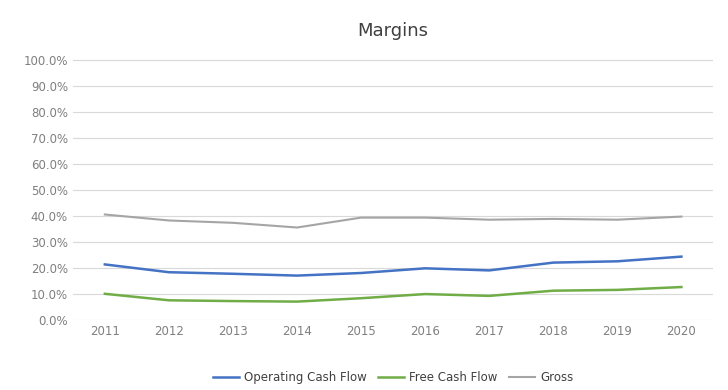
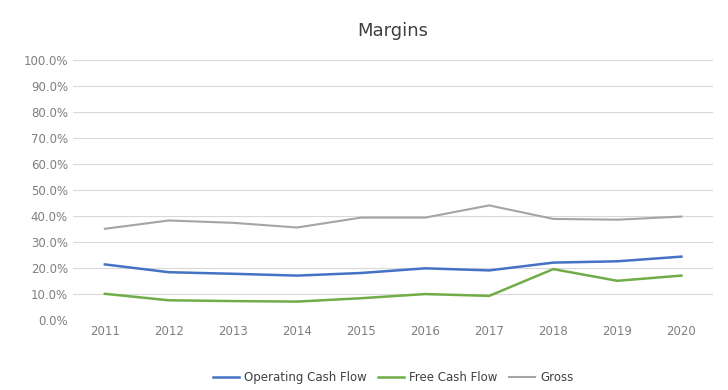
Gross/2011: 40.5% -> 35.0%
Gross/2017: 38.5% -> 44.0%
Free Cash Flow/2018: 11.2% -> 19.5%
Free Cash Flow/2019: 11.5% -> 15.0%
Free Cash Flow/2020: 12.6% -> 17.0%
